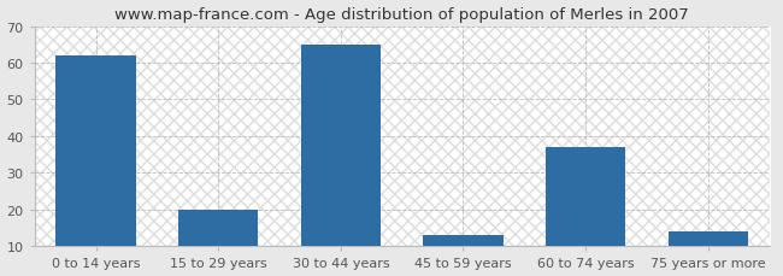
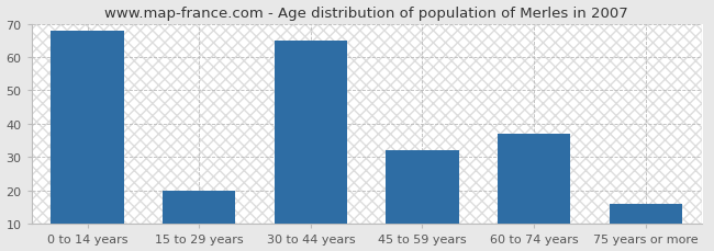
0 to 14 years: 62 -> 68
45 to 59 years: 13 -> 32
75 years or more: 14 -> 16
